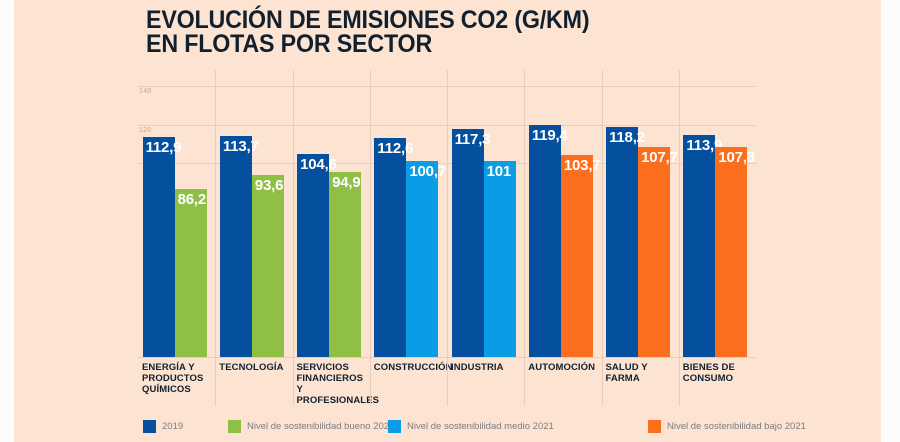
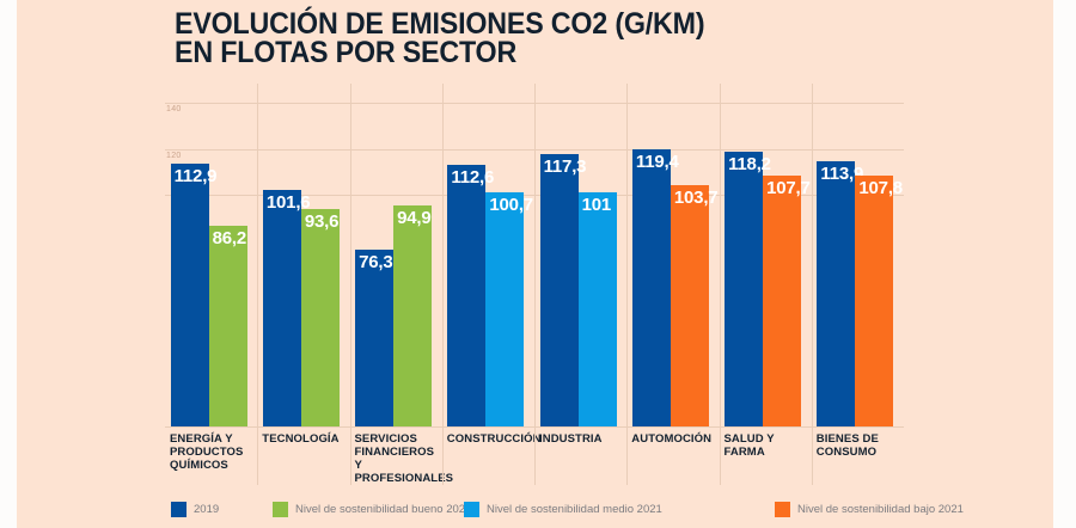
2019/TECNOLOGÍA: 113,7 -> 101,6
2019/SERVICIOS FINANCIEROS Y PROFESIONALES: 104,6 -> 76,3
